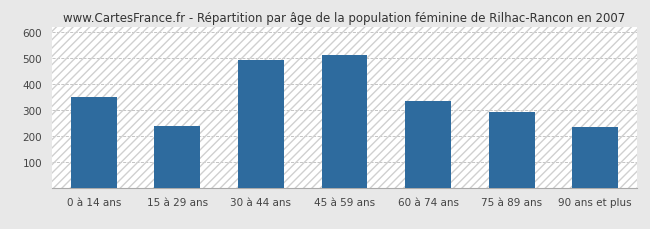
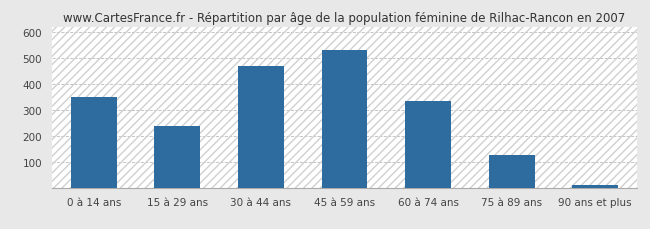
30 à 44 ans: 490 -> 469
45 à 59 ans: 510 -> 530
75 à 89 ans: 290 -> 127
90 ans et plus: 235 -> 10
